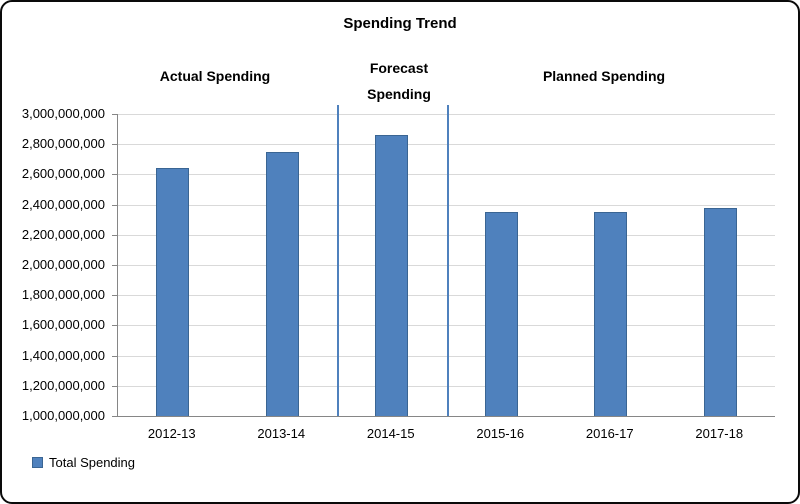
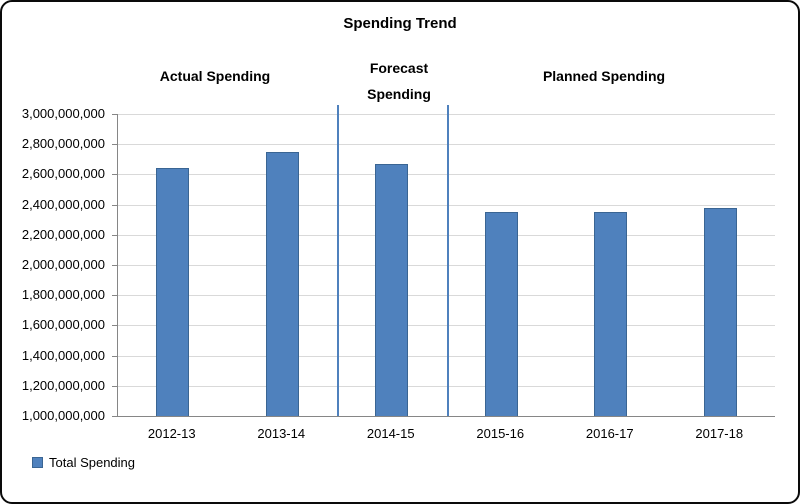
2014-15: 2860000000 -> 2670000000
